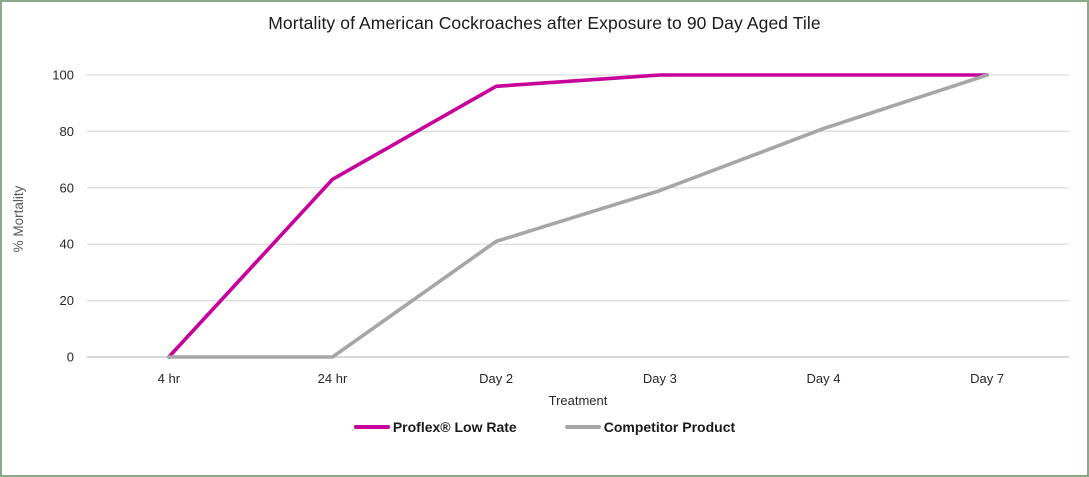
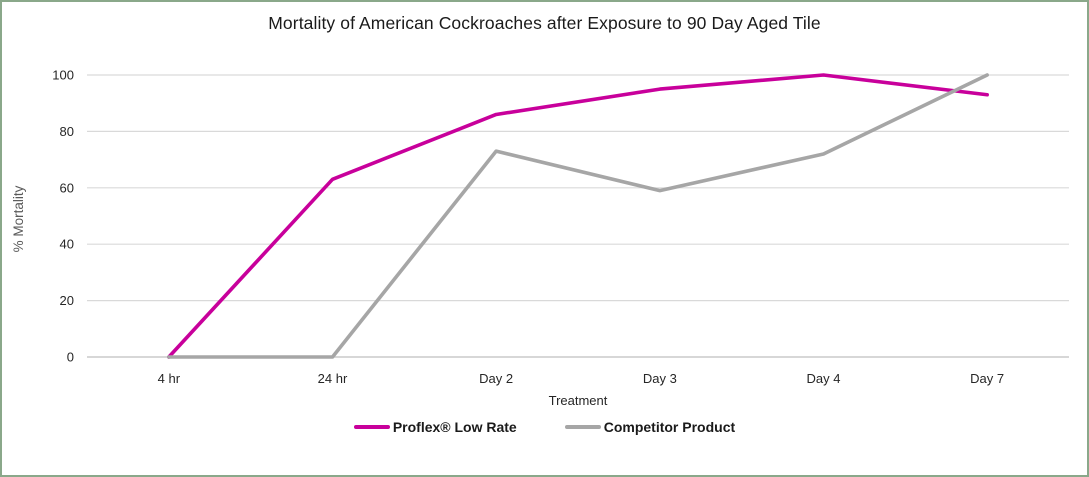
Proflex® Low Rate/Day 2: 96 -> 86
Competitor Product/Day 2: 41 -> 73
Proflex® Low Rate/Day 3: 100 -> 95
Competitor Product/Day 4: 81 -> 72
Proflex® Low Rate/Day 7: 100 -> 93
